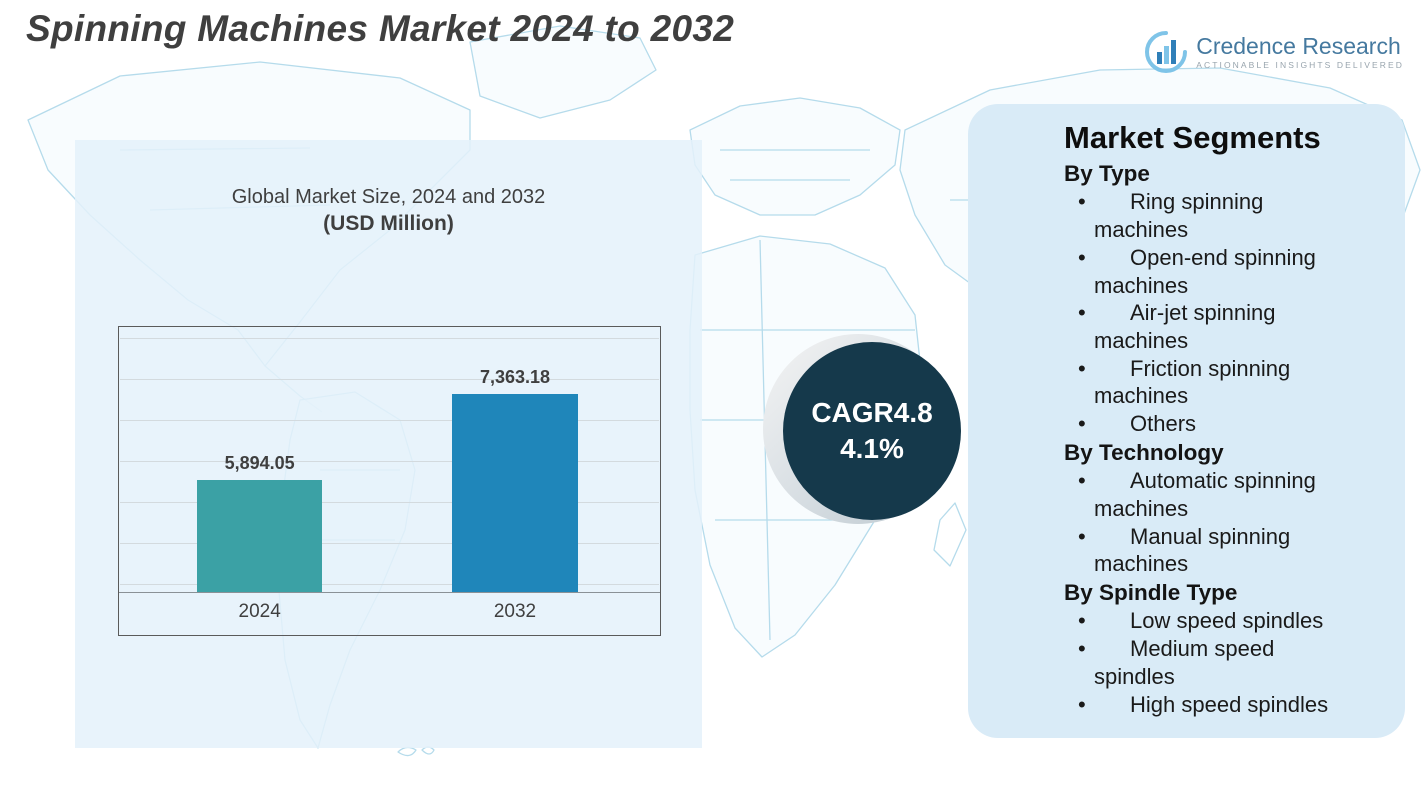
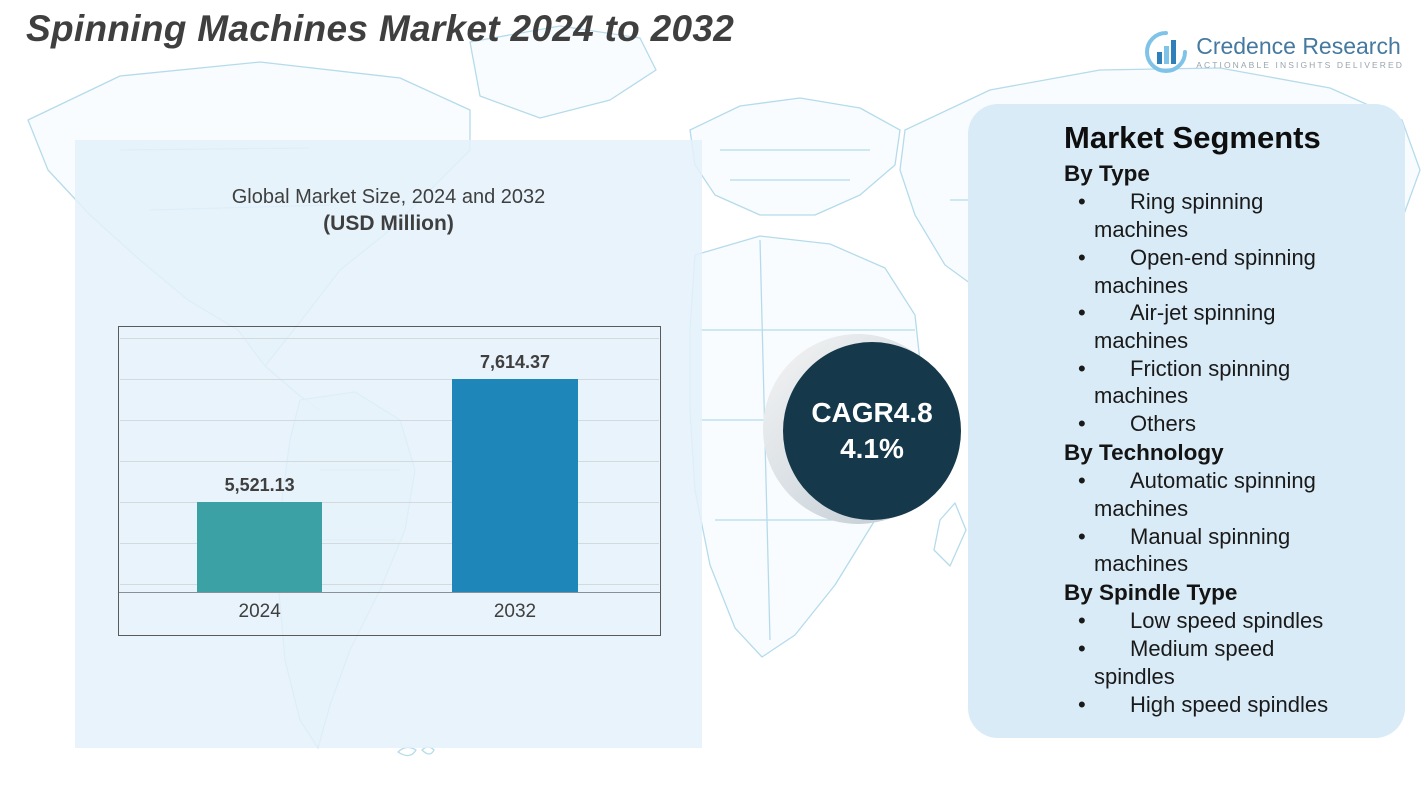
2024: 5,894.05 -> 5,521.13
2032: 7,363.18 -> 7,614.37
